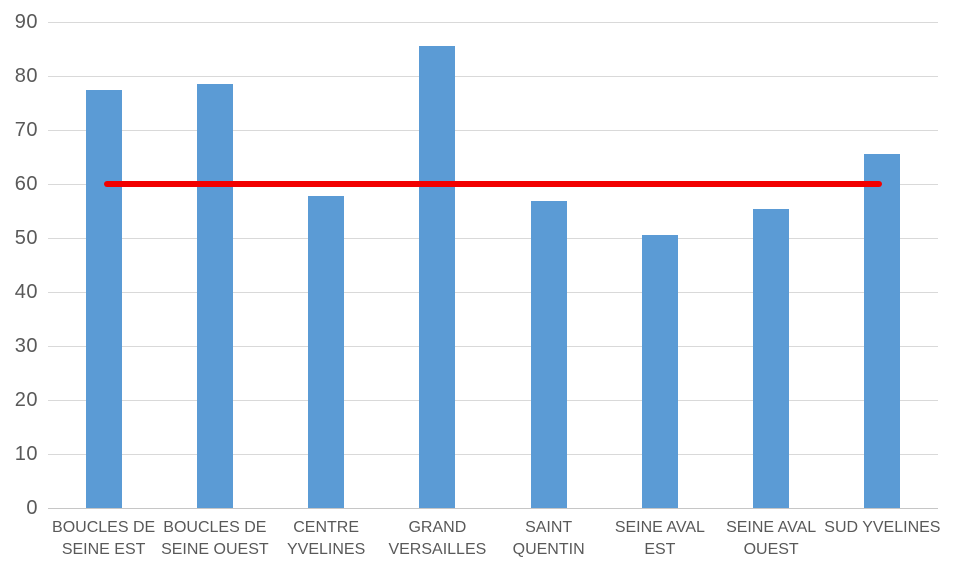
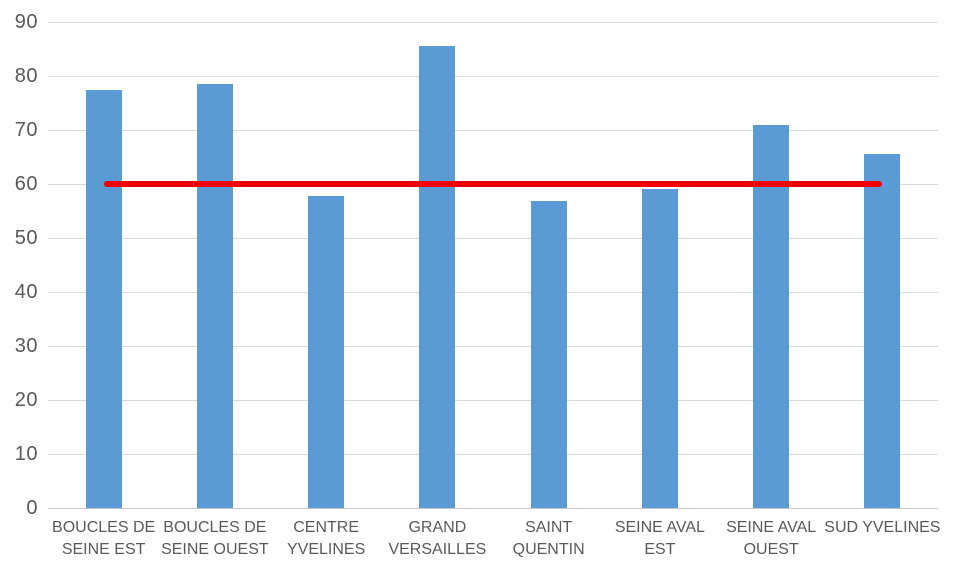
SEINE AVAL EST: 51 -> 59
SEINE AVAL OUEST: 55 -> 71
